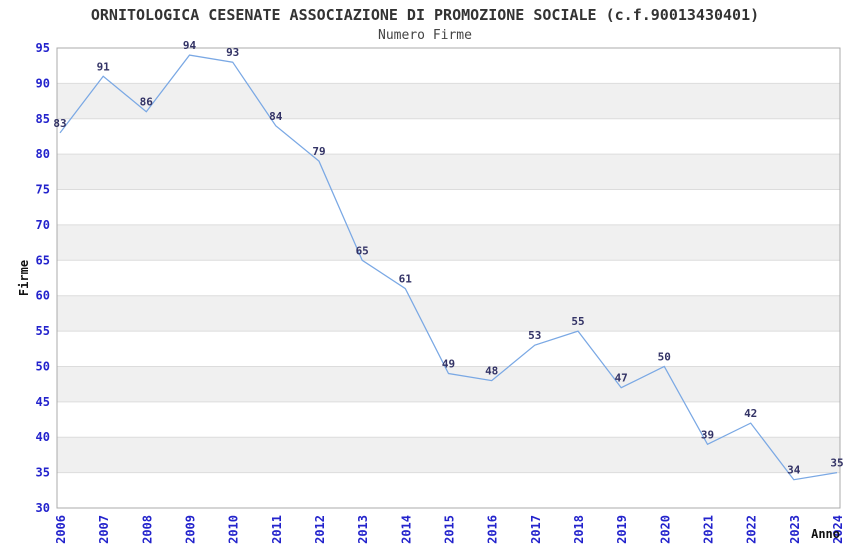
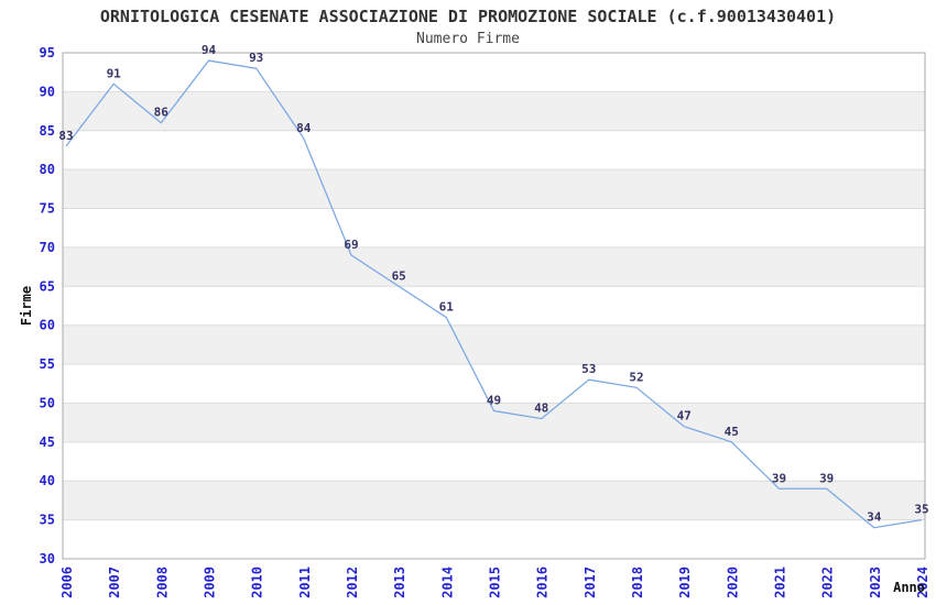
2012: 79 -> 69
2018: 55 -> 52
2020: 50 -> 45
2022: 42 -> 39
